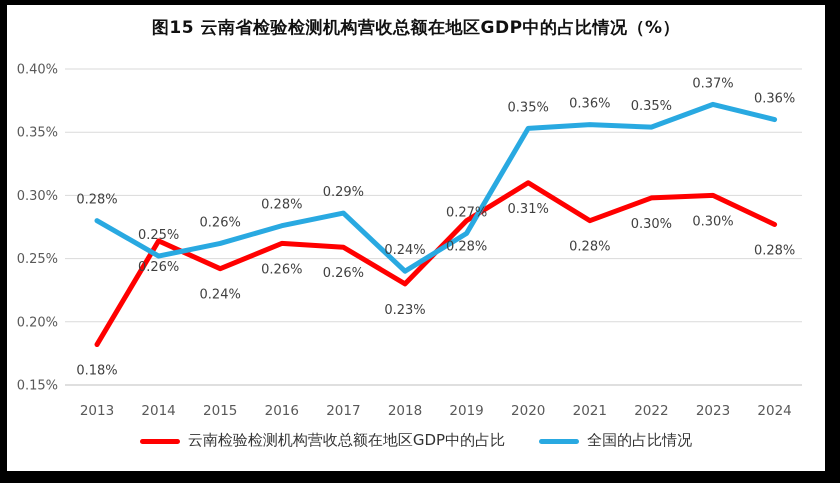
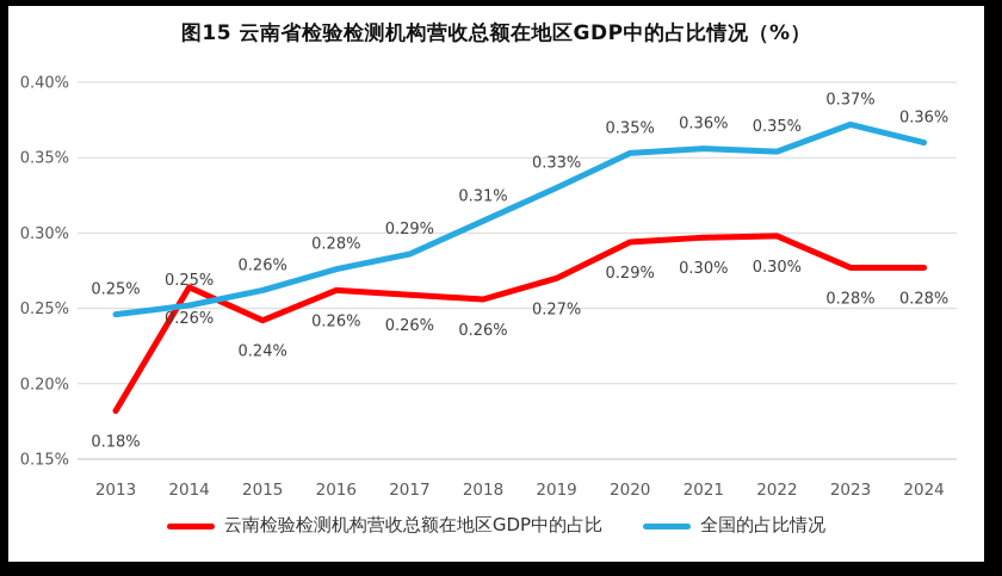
全国的占比情况/2013: 0.28% -> 0.25%
云南检验检测机构营收总额在地区GDP中的占比/2018: 0.23% -> 0.26%
全国的占比情况/2018: 0.24% -> 0.31%
云南检验检测机构营收总额在地区GDP中的占比/2019: 0.28% -> 0.27%
全国的占比情况/2019: 0.27% -> 0.33%
云南检验检测机构营收总额在地区GDP中的占比/2020: 0.31% -> 0.29%
云南检验检测机构营收总额在地区GDP中的占比/2021: 0.28% -> 0.30%
云南检验检测机构营收总额在地区GDP中的占比/2023: 0.30% -> 0.28%
